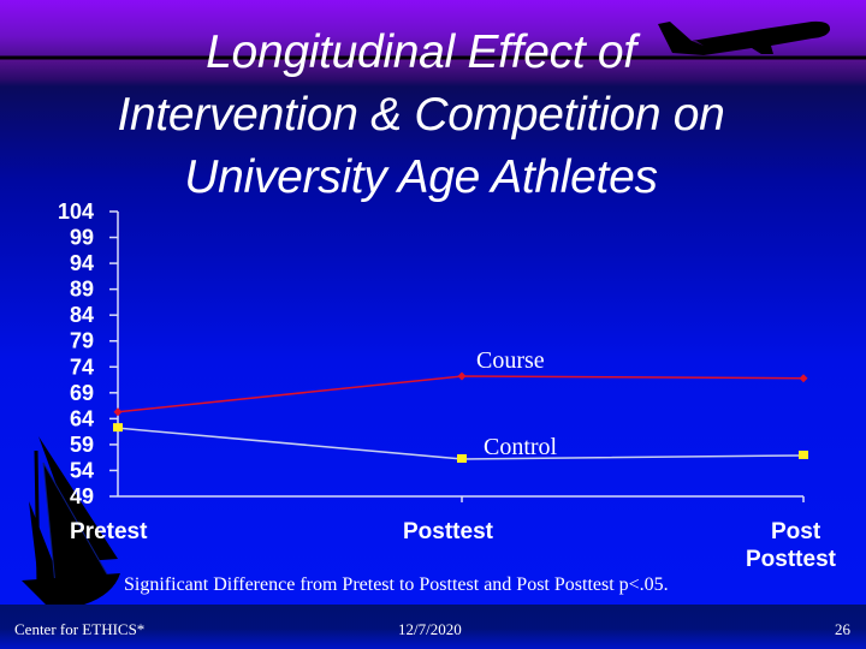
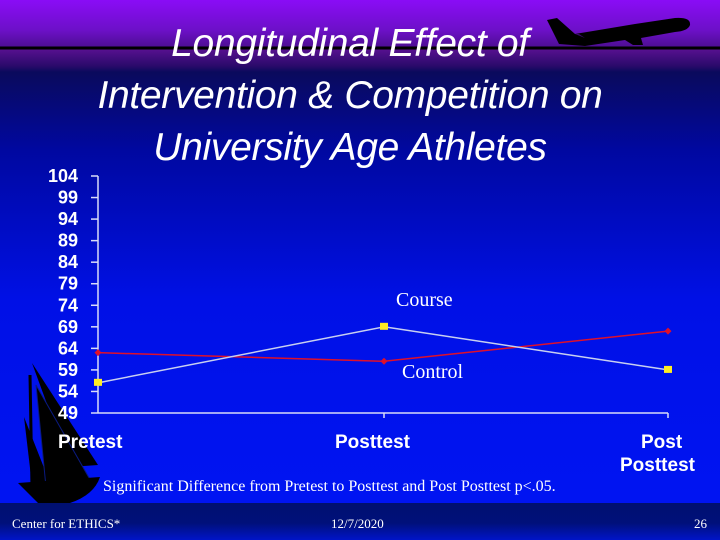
Course/Pretest: 65 -> 63
Control/Pretest: 62 -> 56
Course/Posttest: 72 -> 61
Control/Posttest: 56 -> 69
Course/Post Posttest: 72 -> 68
Control/Post Posttest: 57 -> 59
